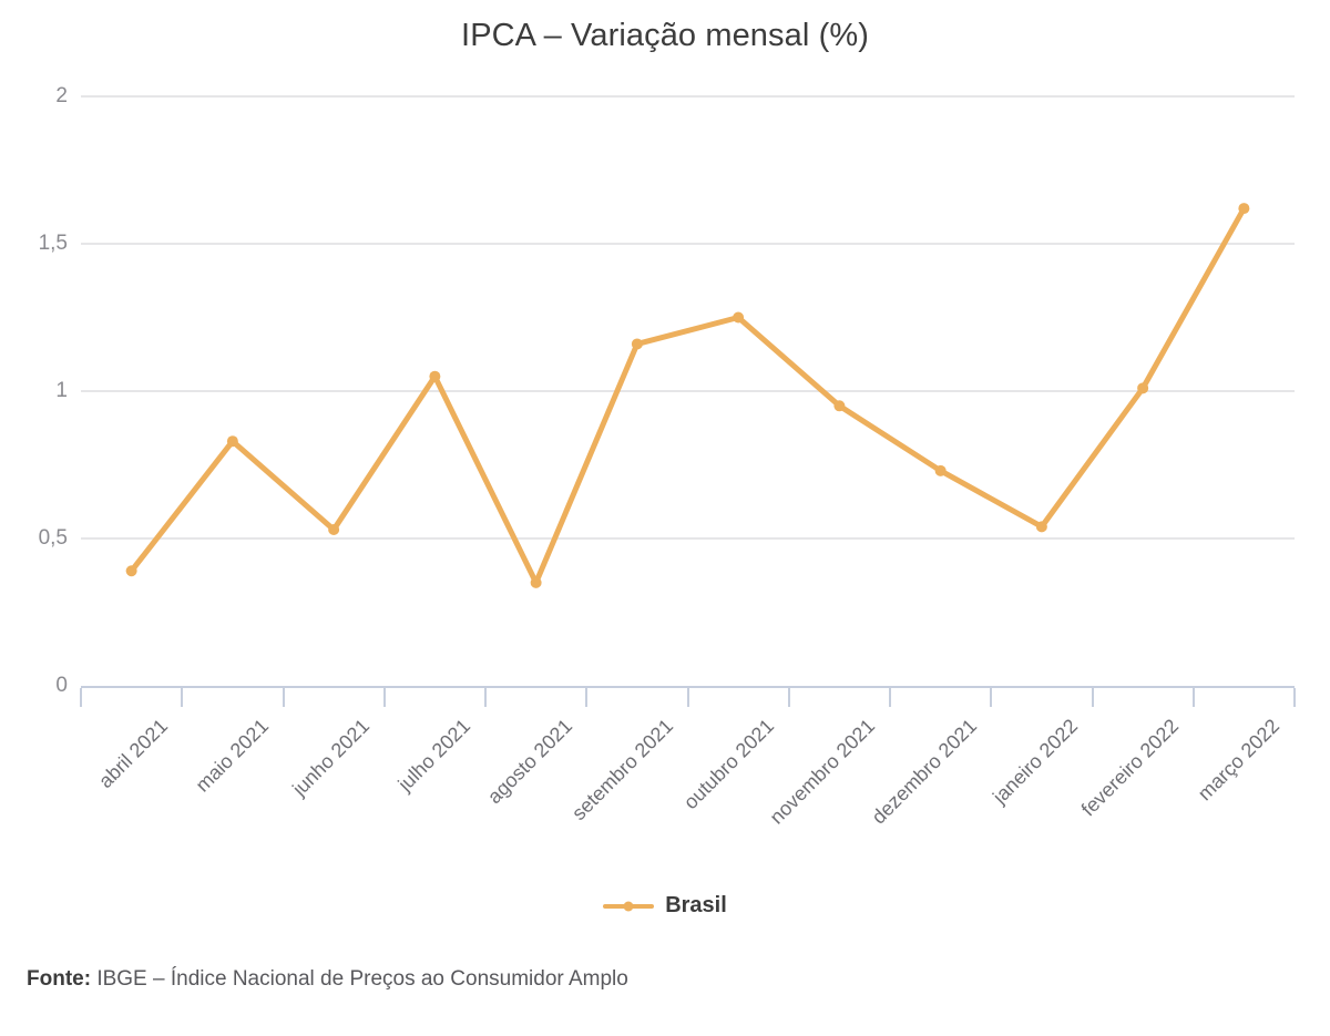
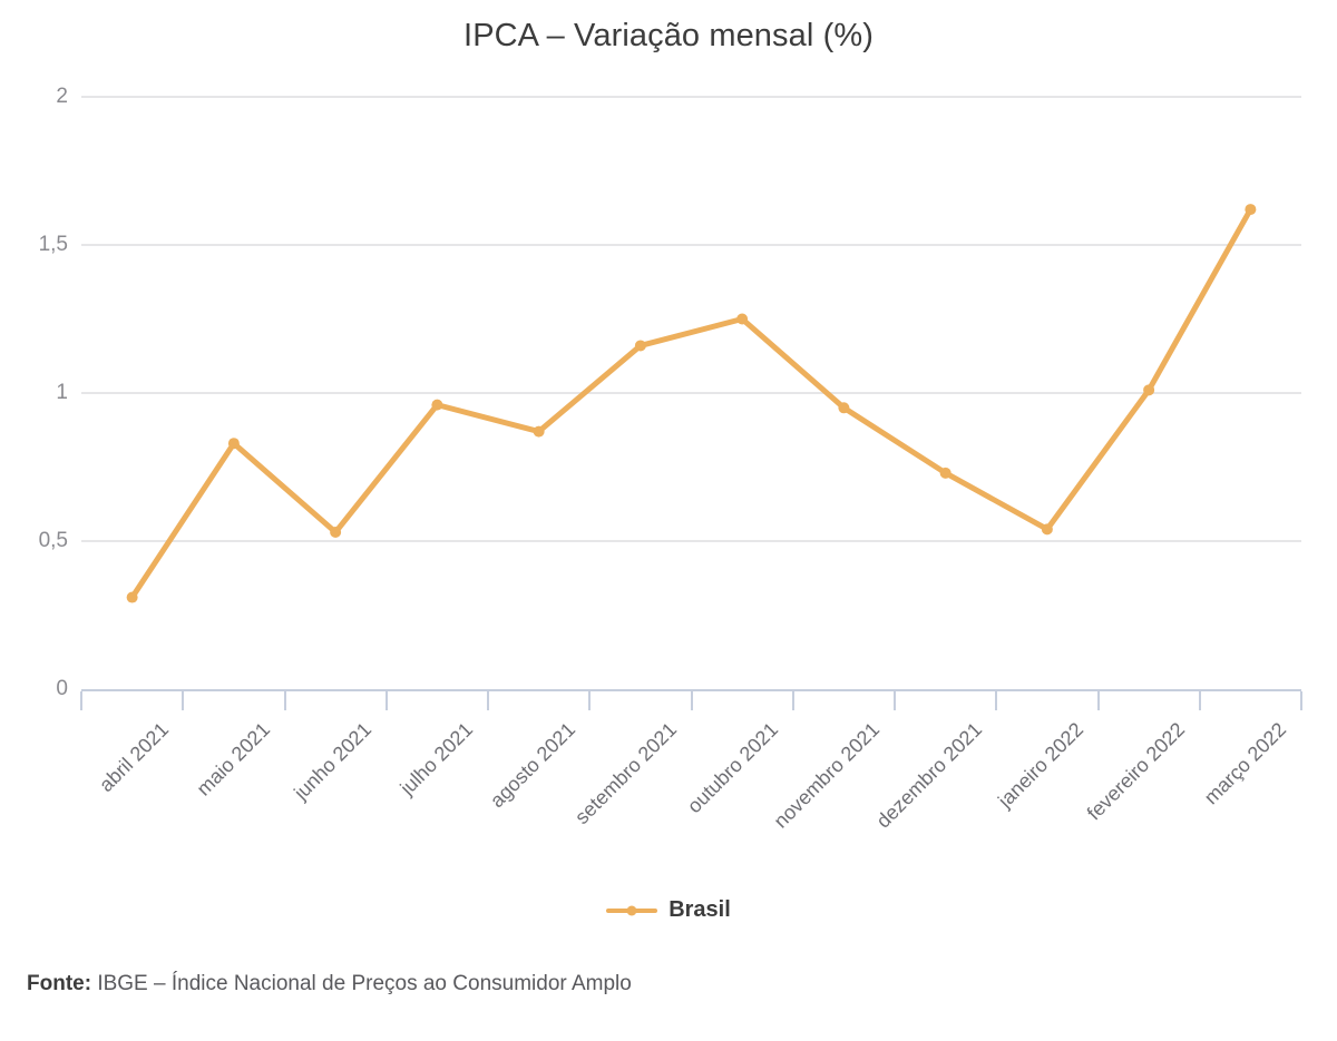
abril 2021: 0.39 -> 0.31
julho 2021: 1.05 -> 0.96
agosto 2021: 0.35 -> 0.87
